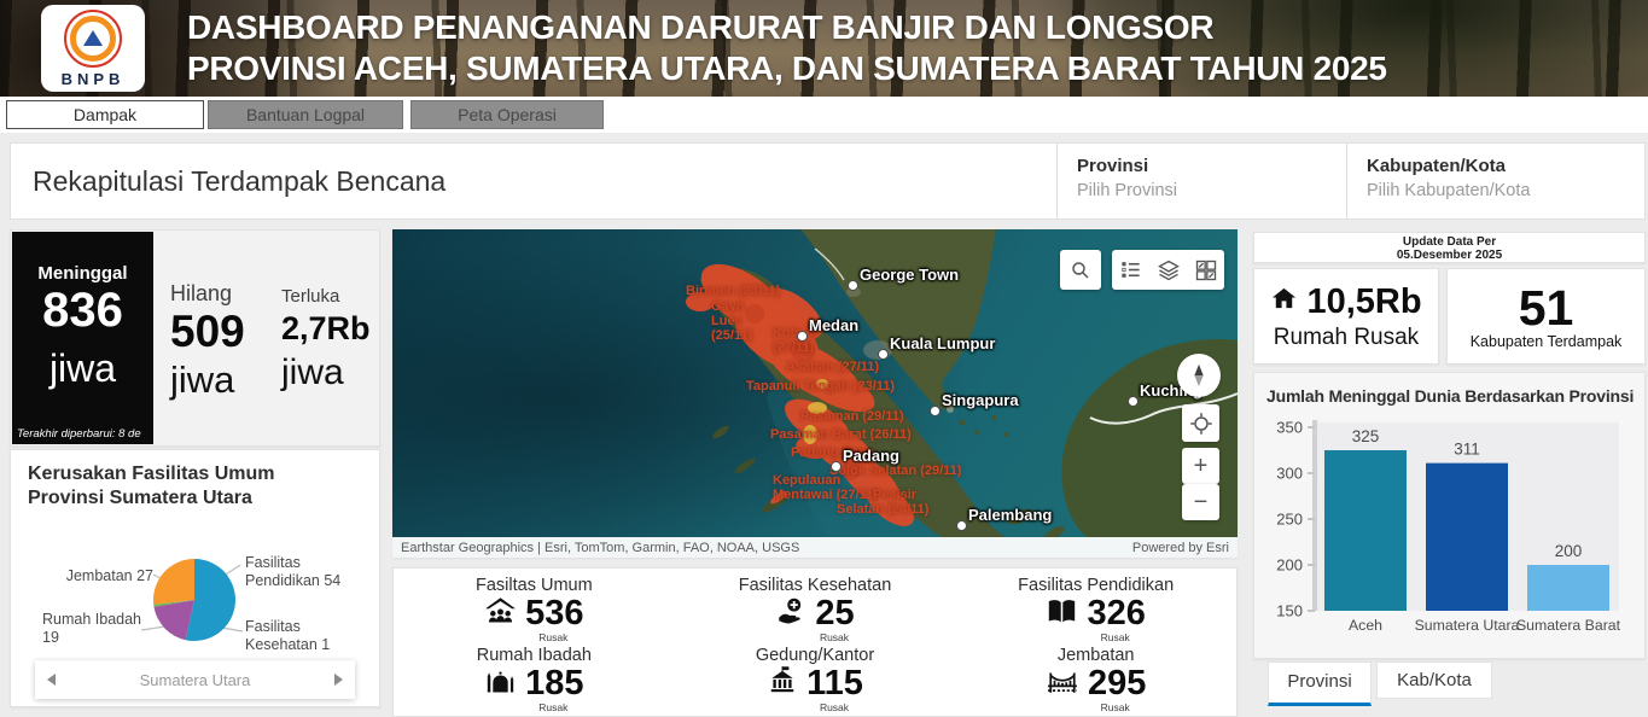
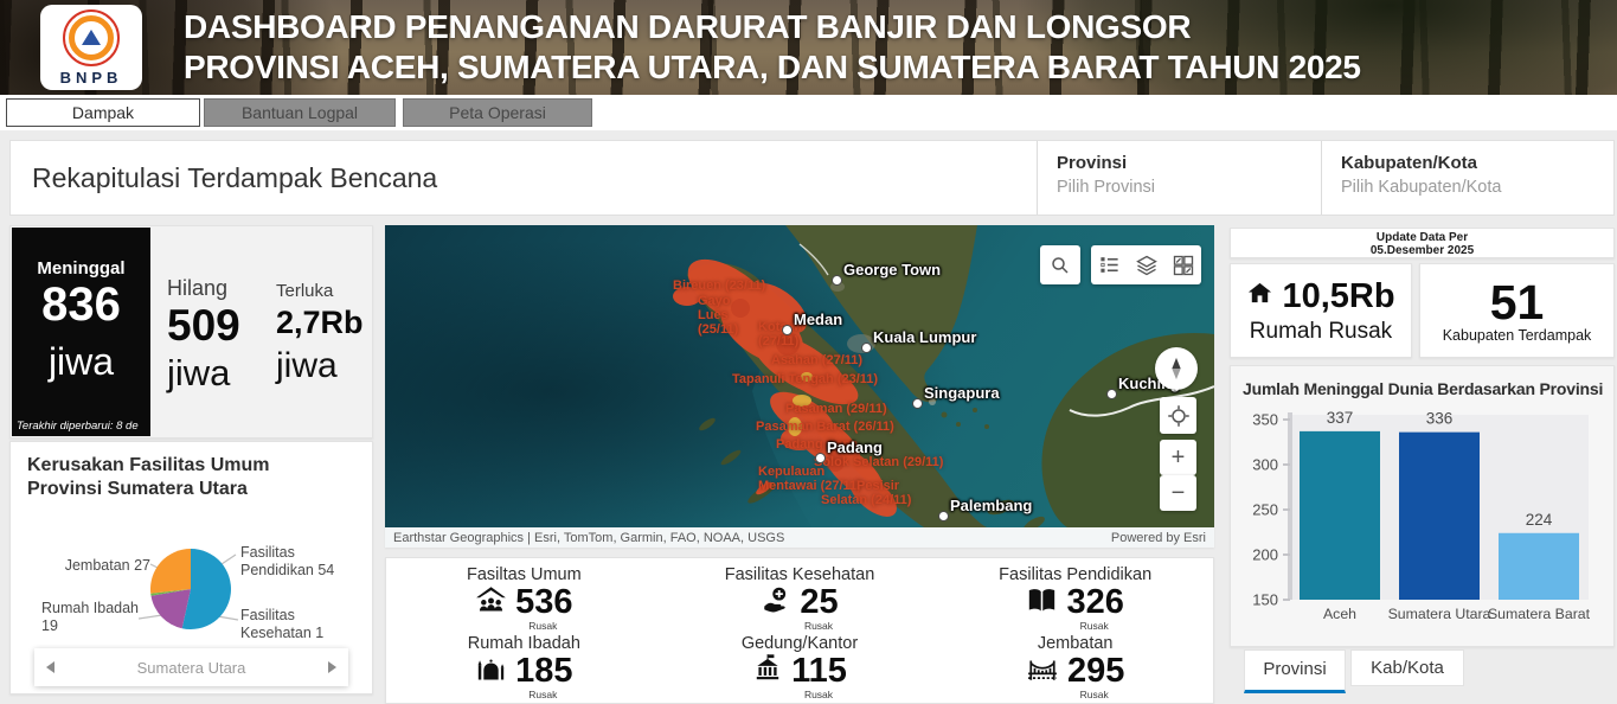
Jumlah Meninggal Dunia Berdasarkan Provinsi/Aceh: 325 -> 337
Jumlah Meninggal Dunia Berdasarkan Provinsi/Sumatera Utara: 311 -> 336
Jumlah Meninggal Dunia Berdasarkan Provinsi/Sumatera Barat: 200 -> 224
